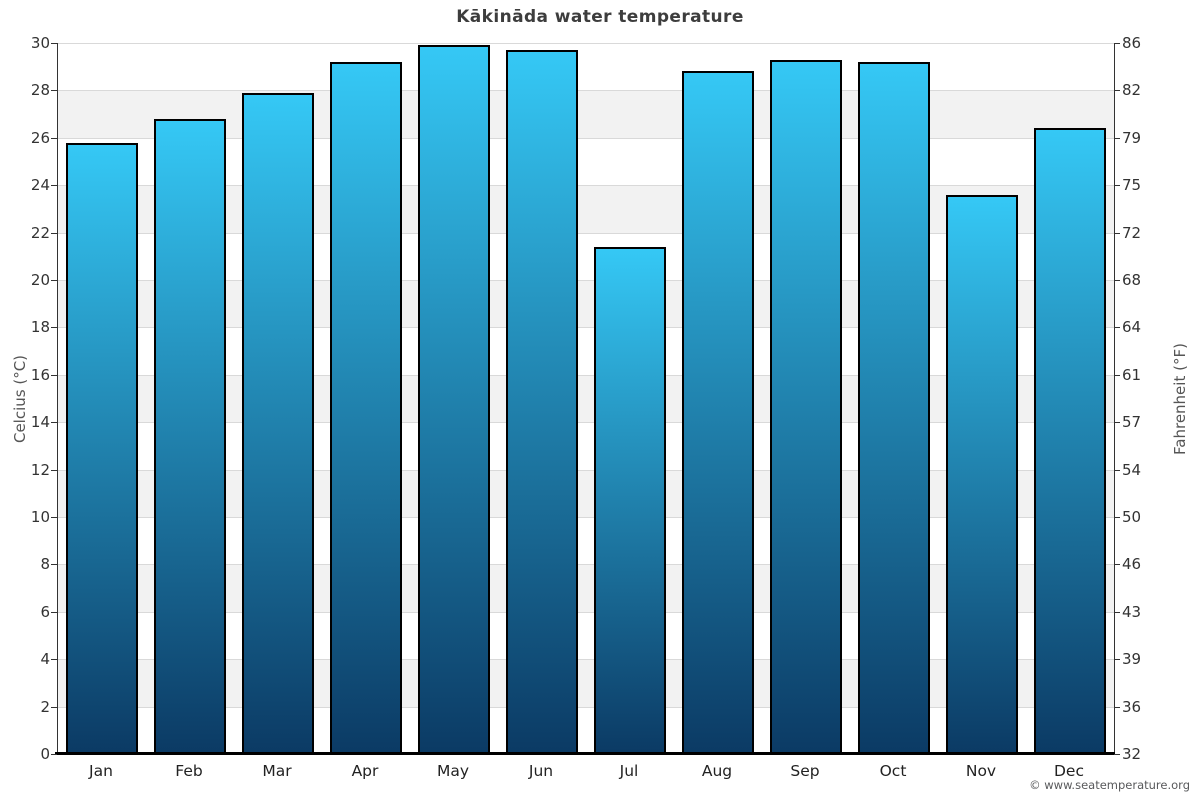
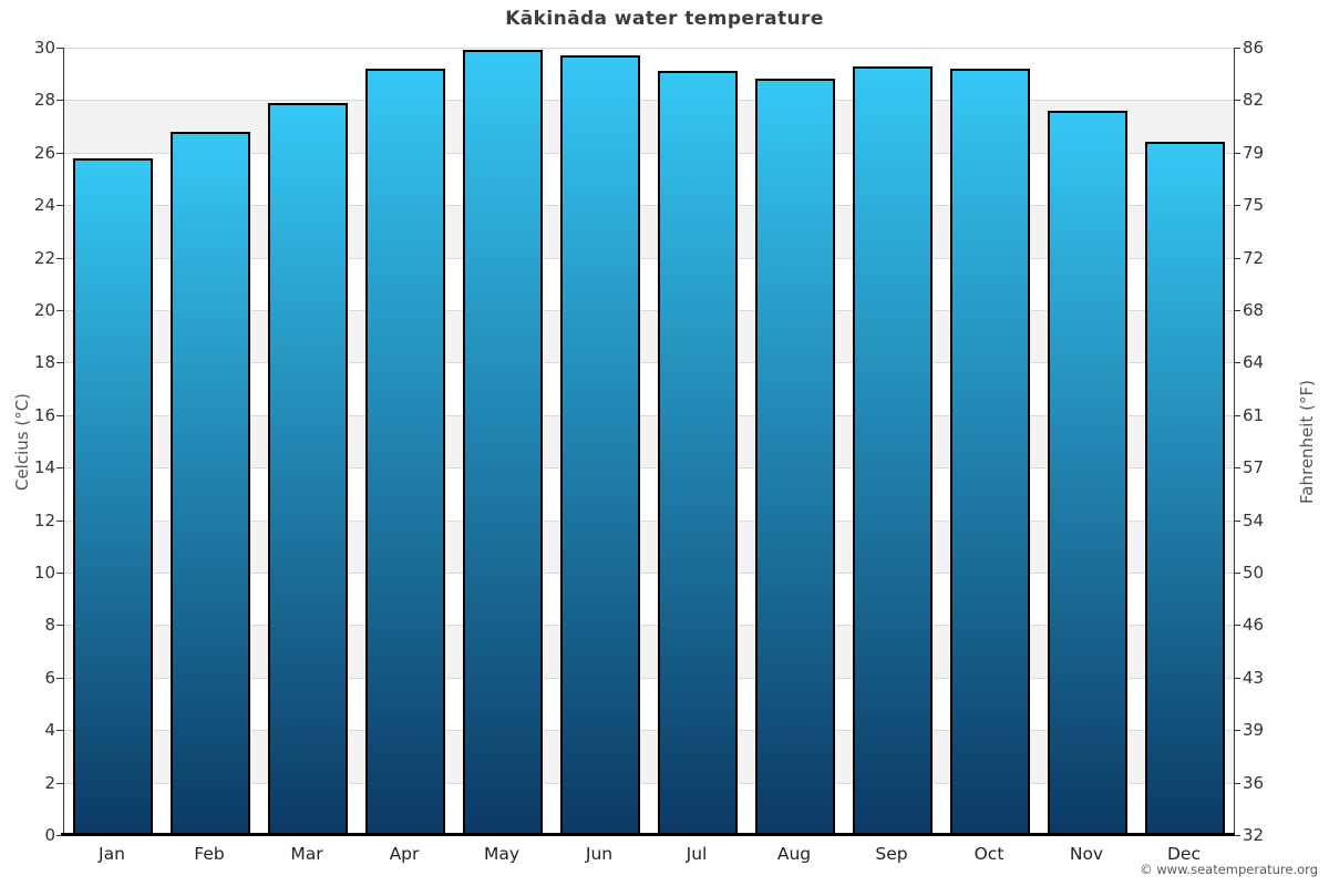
Jul: 21.4 -> 29.1
Nov: 23.6 -> 27.6
